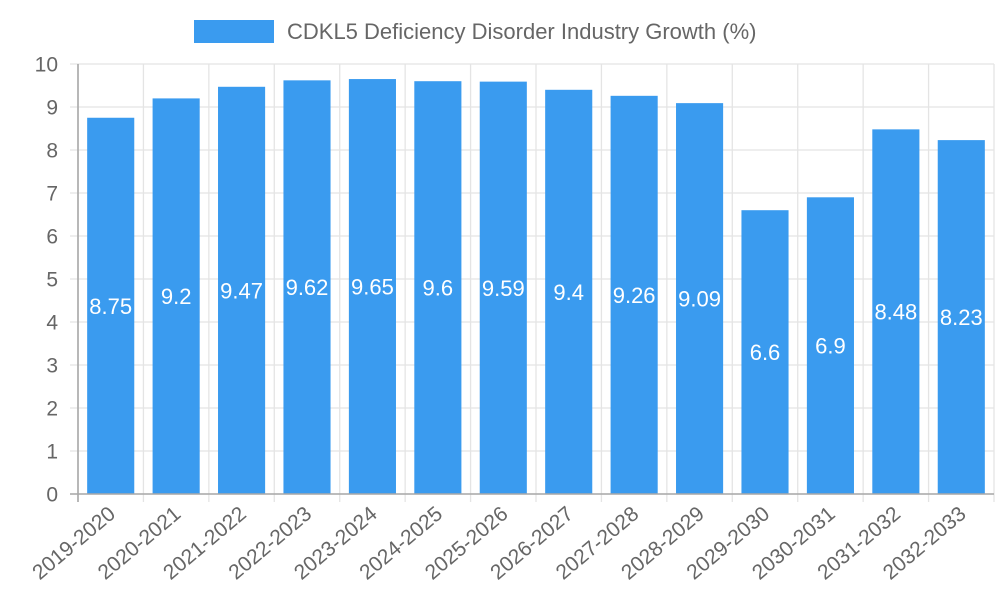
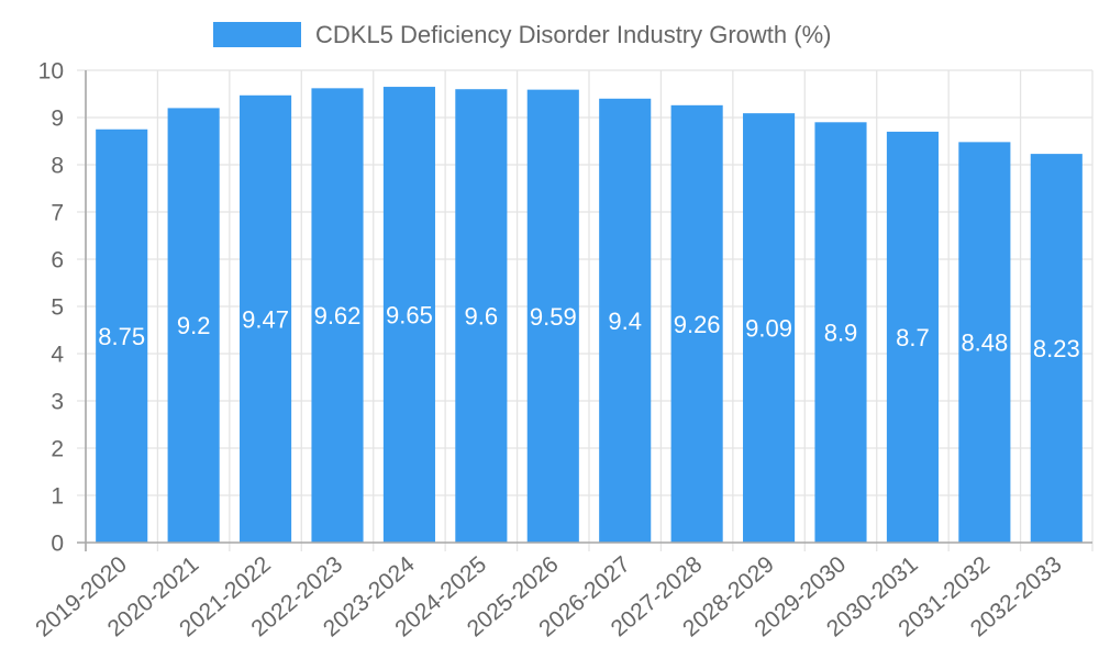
2029-2030: 6.6 -> 8.9
2030-2031: 6.9 -> 8.7
